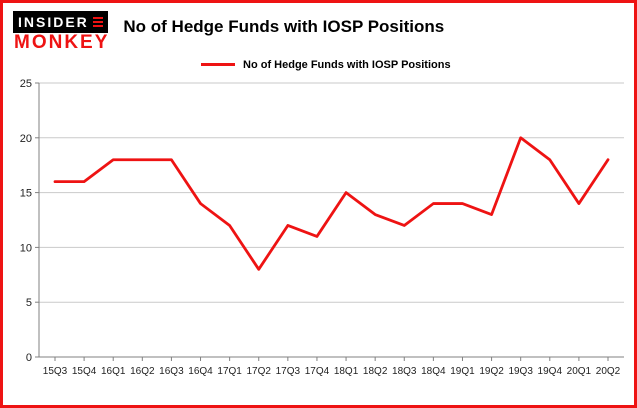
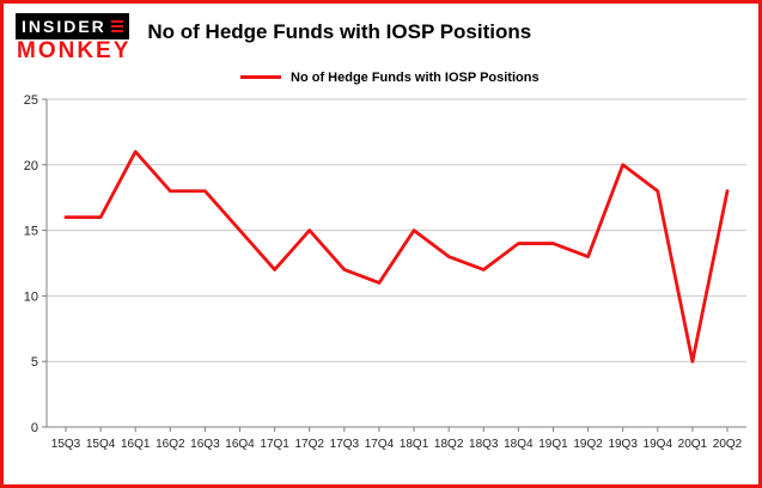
16Q1: 18 -> 21
16Q4: 14 -> 15
17Q2: 8 -> 15
20Q1: 14 -> 5
